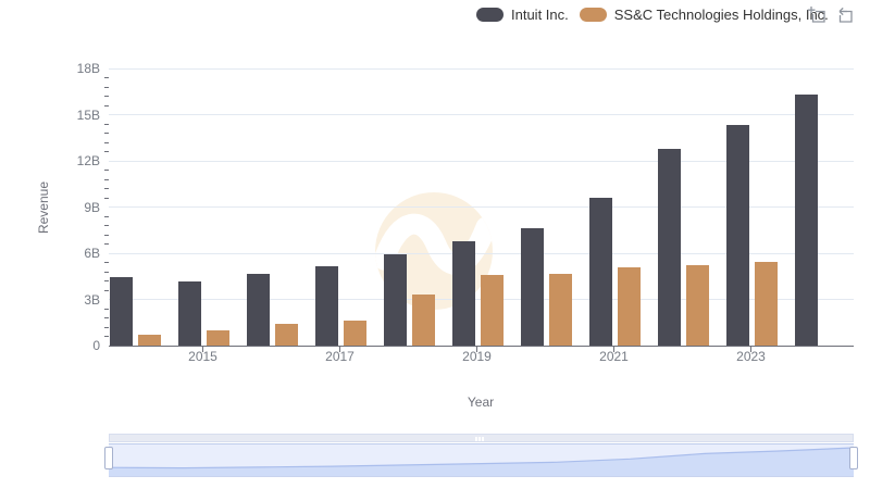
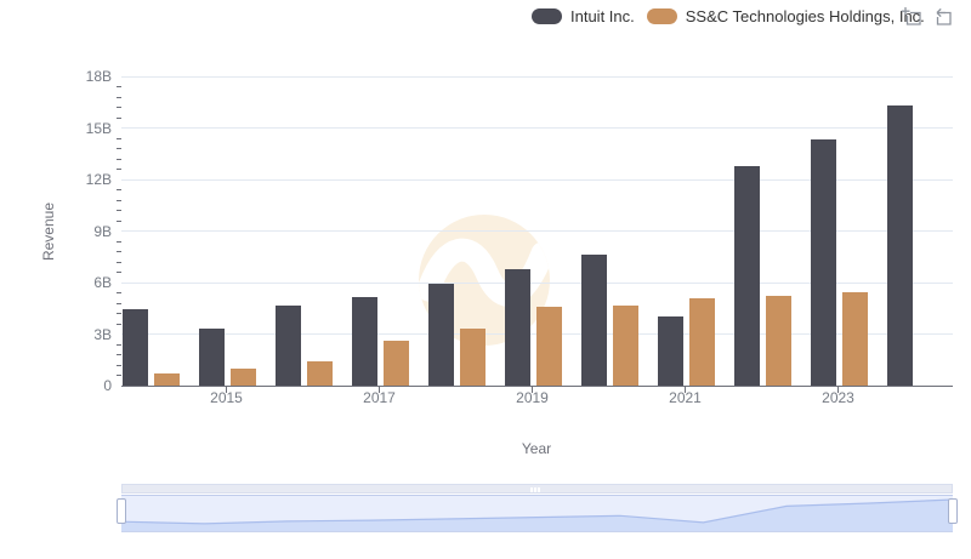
Intuit Inc./2015: 4.2B -> 3.3B
SS&C Technologies Holdings, Inc./2017: 1.6B -> 2.6B
Intuit Inc./2021: 9.6B -> 4.0B
